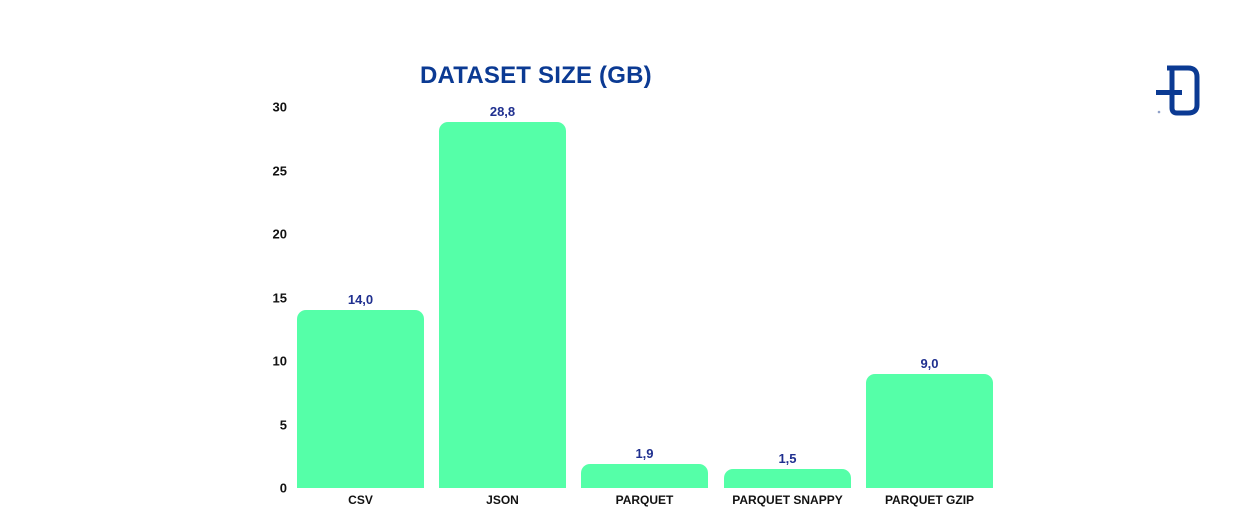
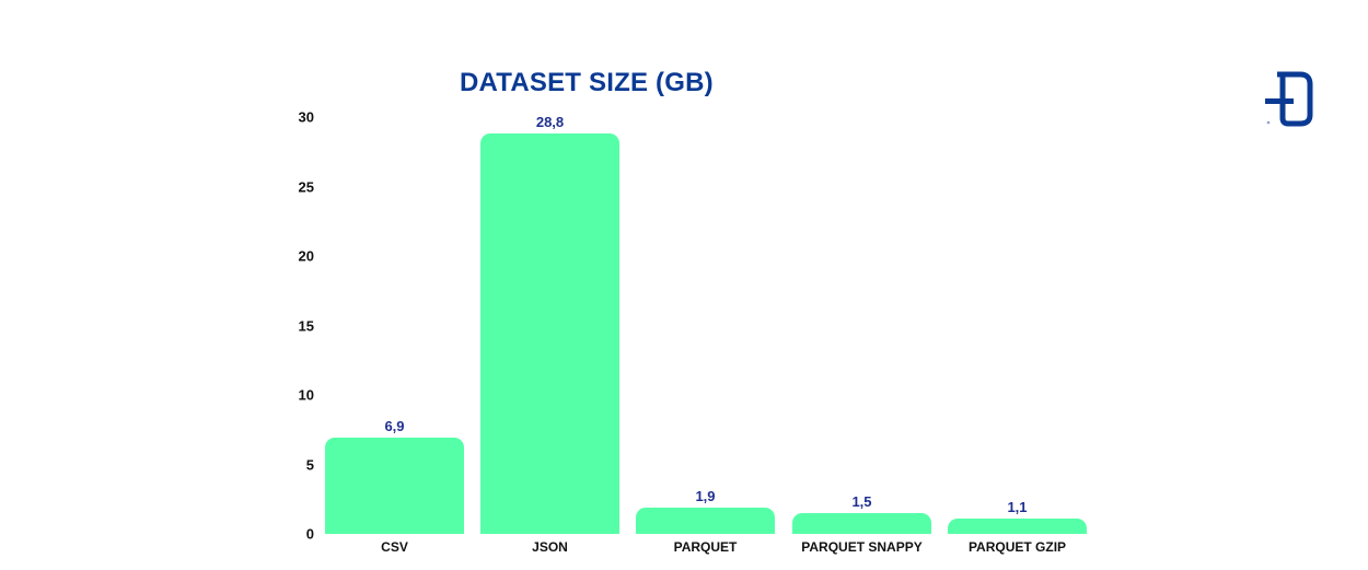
CSV: 14,0 -> 6,9
PARQUET GZIP: 9,0 -> 1,1
